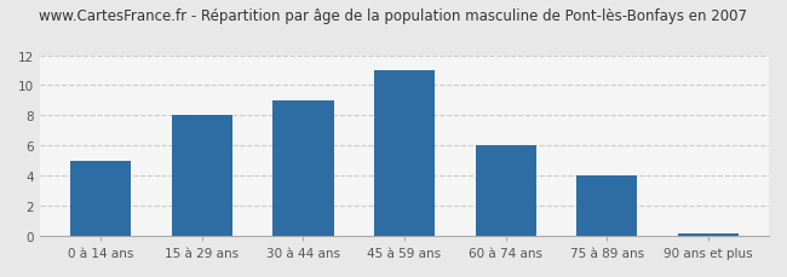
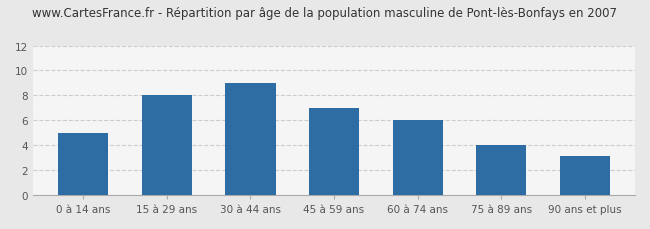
45 à 59 ans: 11.0 -> 7.0
90 ans et plus: 0.1 -> 3.1
